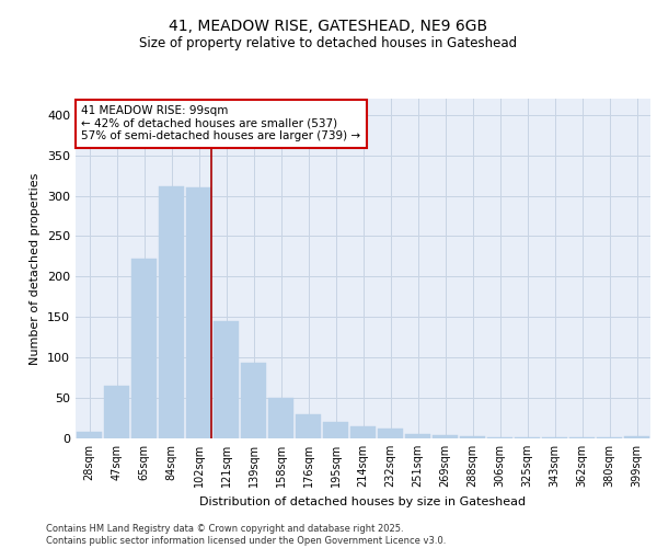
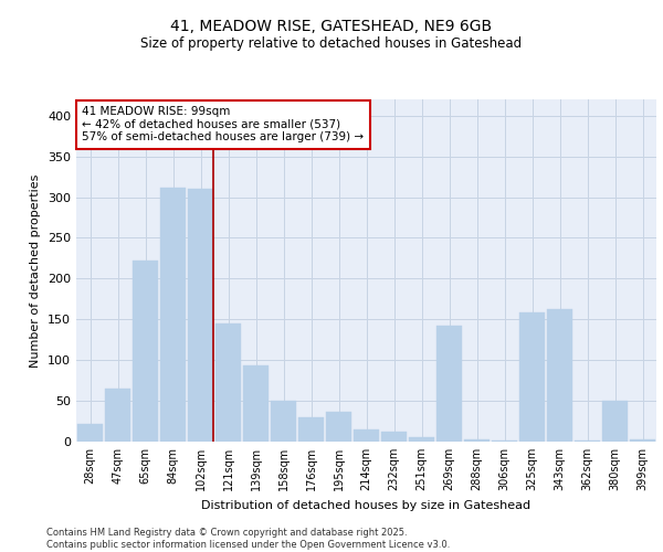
28sqm: 8 -> 22
195sqm: 20 -> 36
269sqm: 4 -> 142
325sqm: 1 -> 158
343sqm: 1 -> 162
380sqm: 1 -> 50
